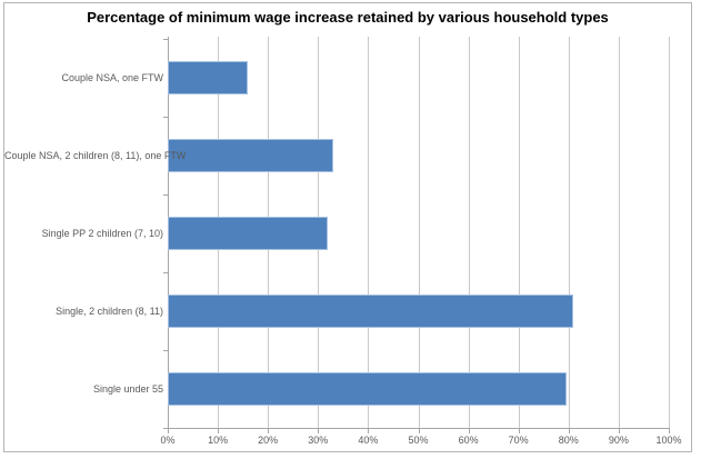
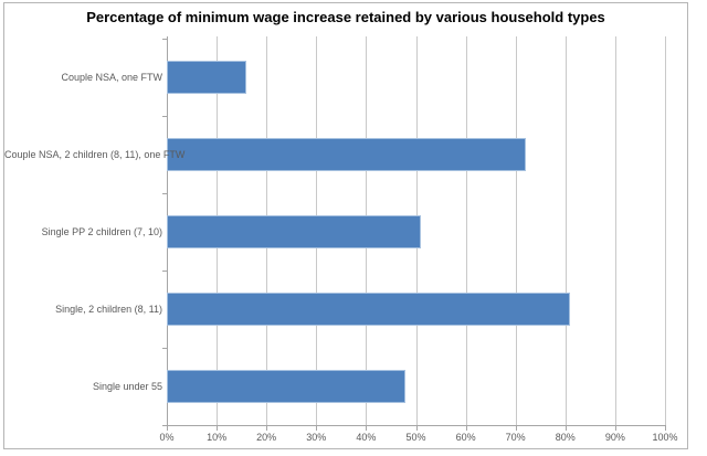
Couple NSA, 2 children (8, 11), one FTW: 33% -> 72%
Single PP 2 children (7, 10): 32% -> 51%
Single under 55: 80% -> 48%
